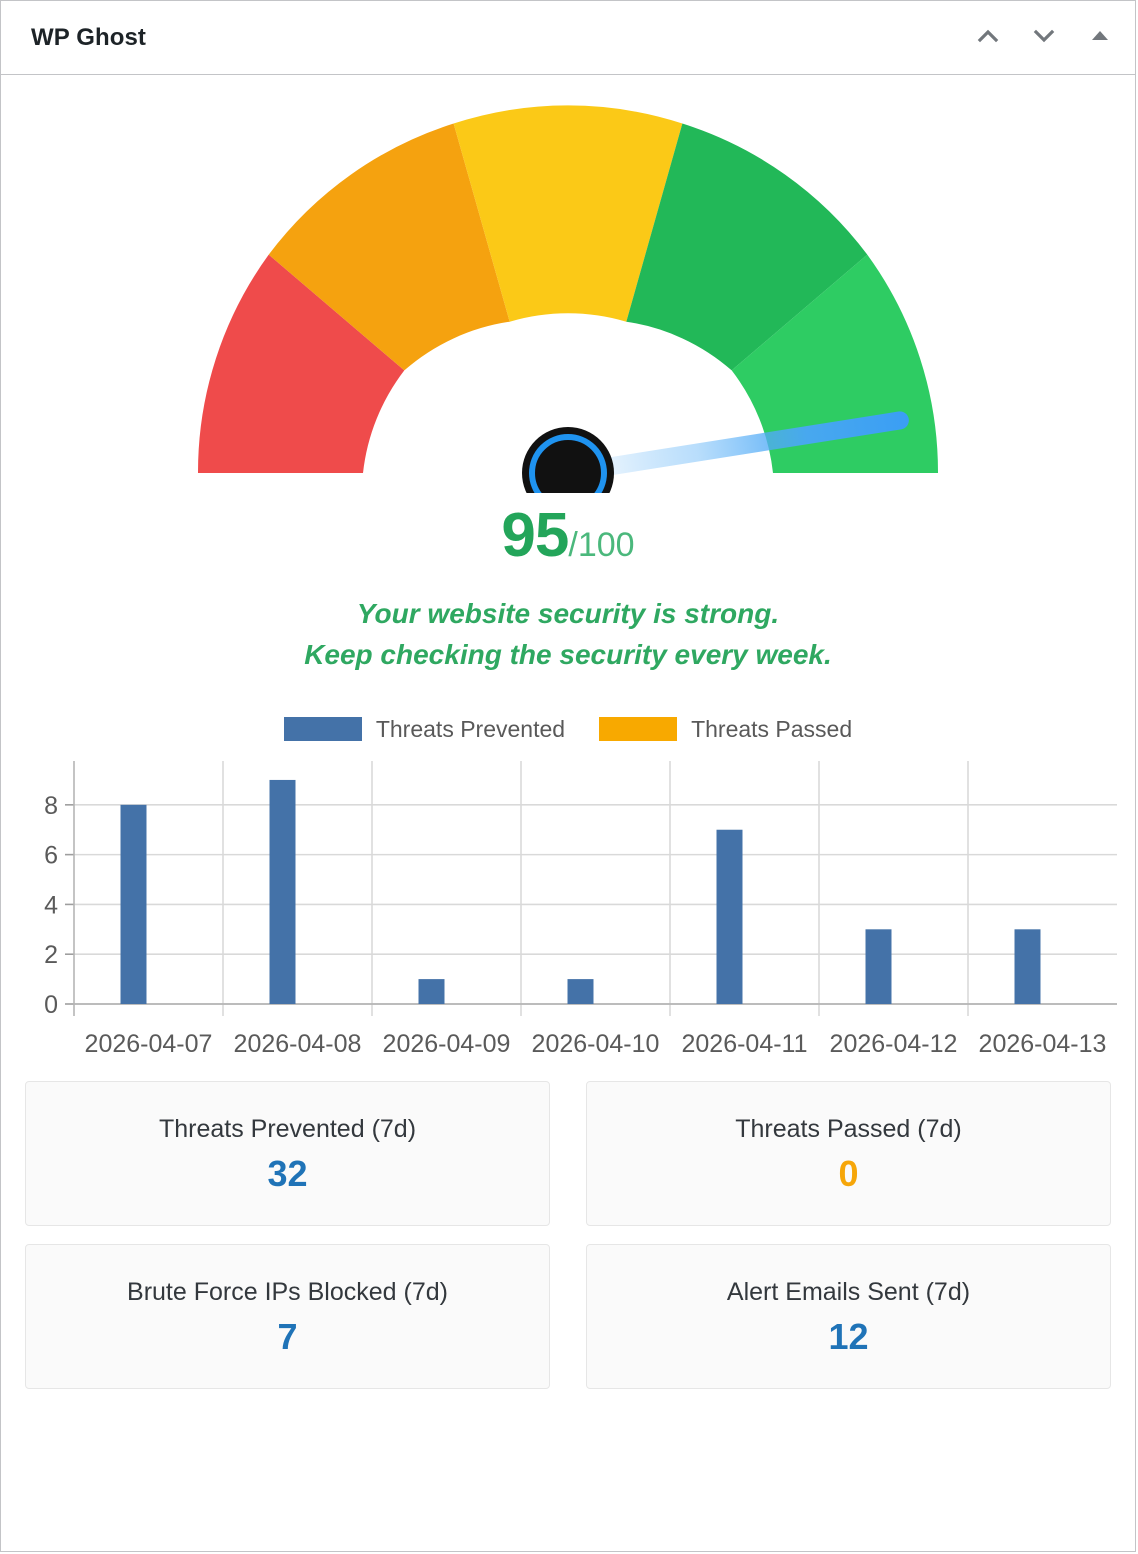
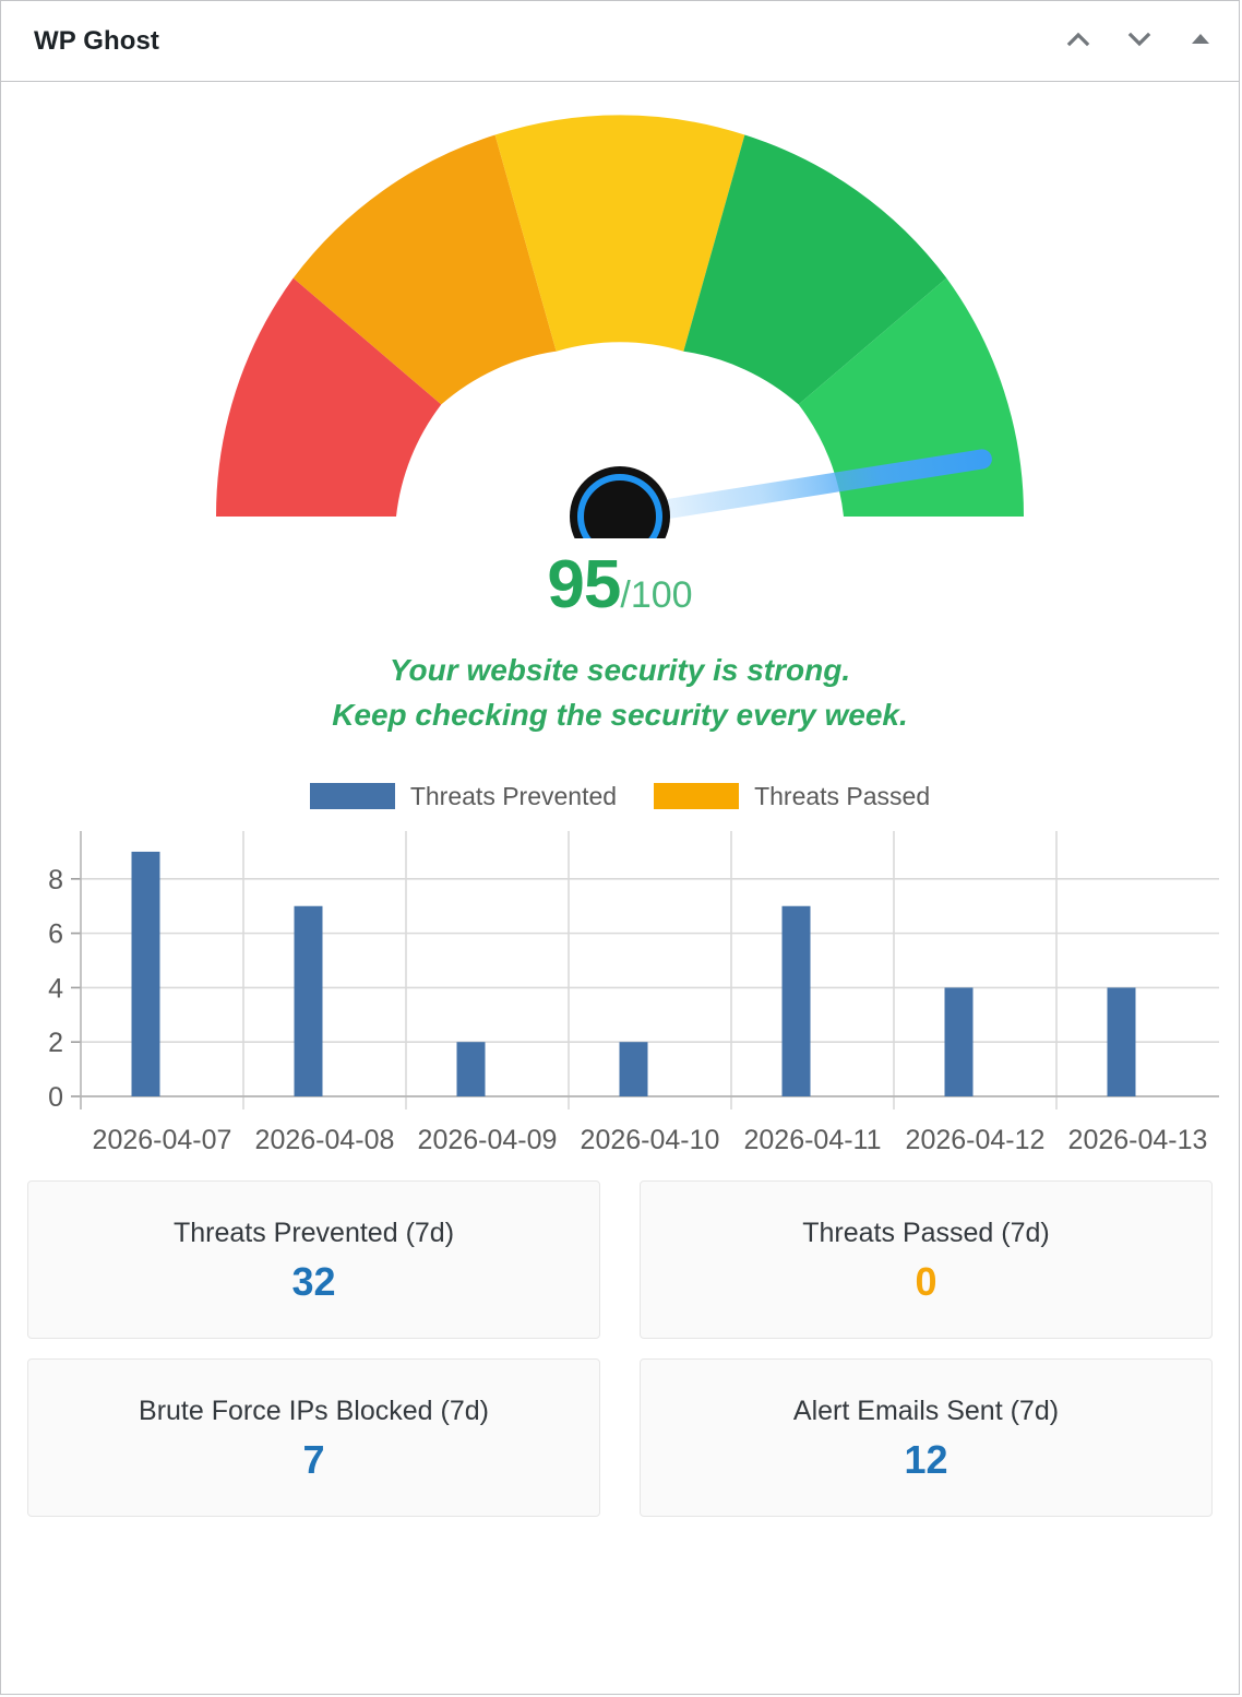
Threats Prevented/2026-04-07: 8 -> 9
Threats Prevented/2026-04-08: 9 -> 7
Threats Prevented/2026-04-09: 1 -> 2
Threats Prevented/2026-04-10: 1 -> 2
Threats Prevented/2026-04-12: 3 -> 4
Threats Prevented/2026-04-13: 3 -> 4
